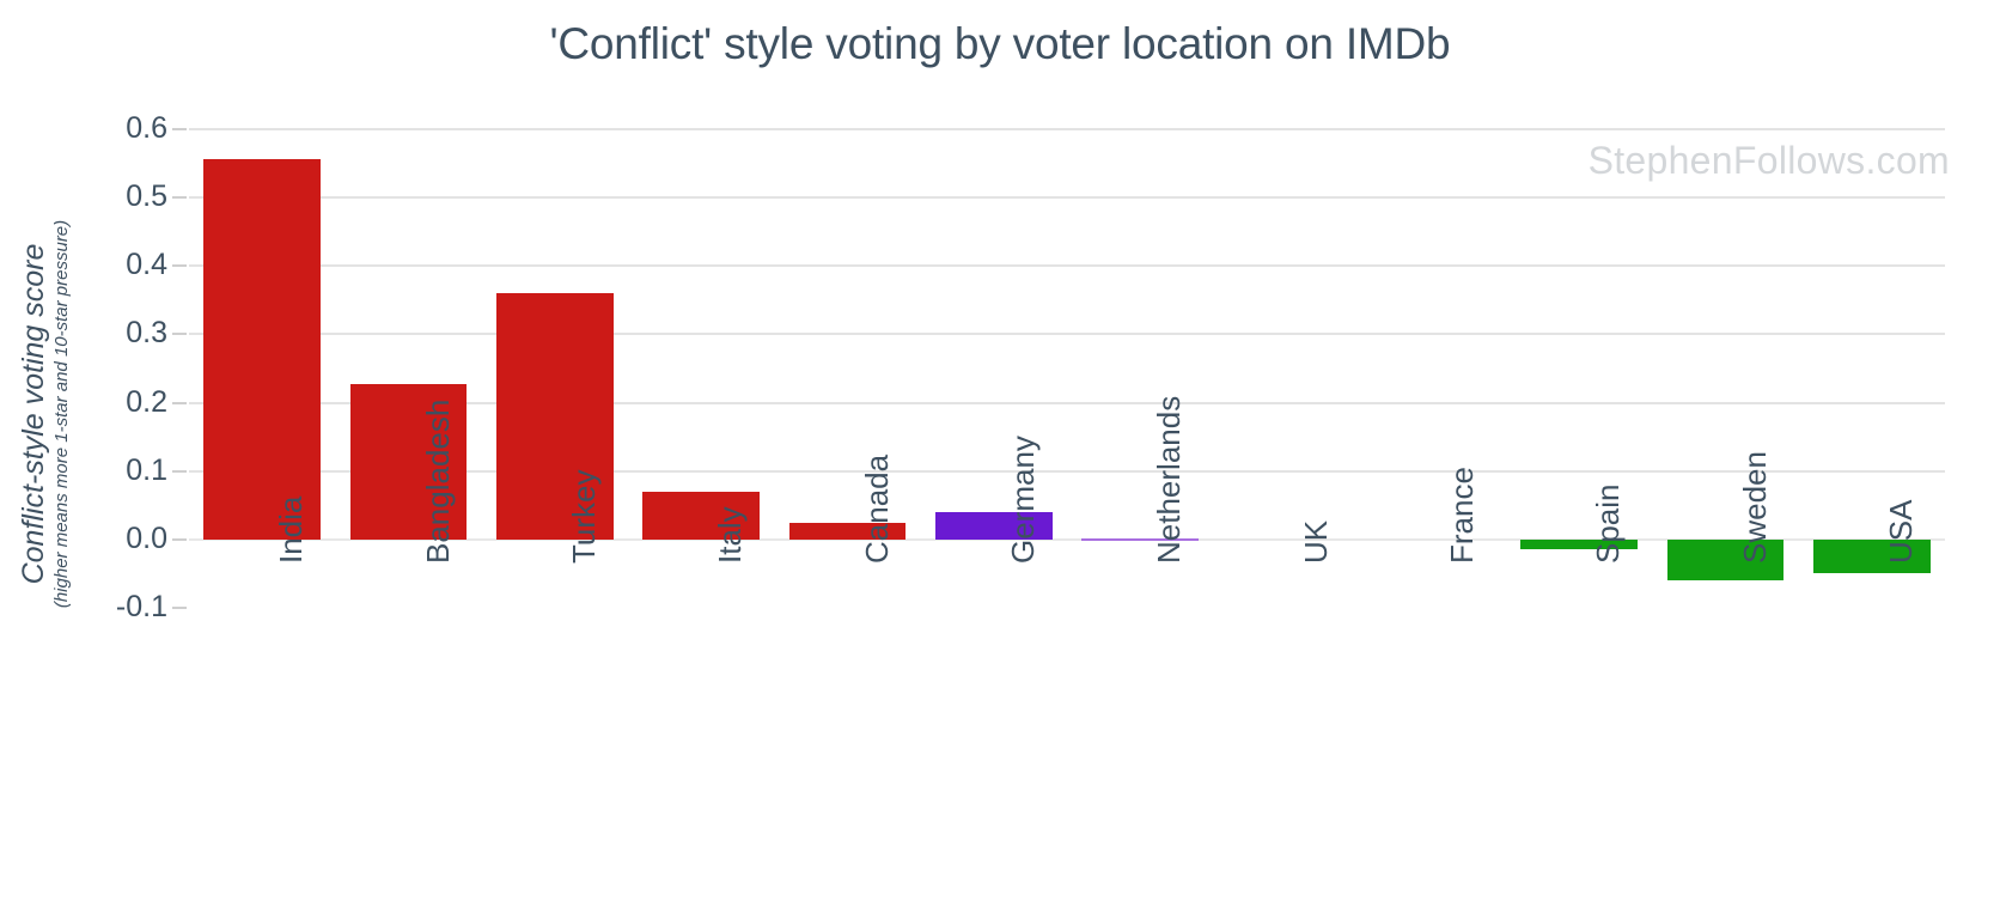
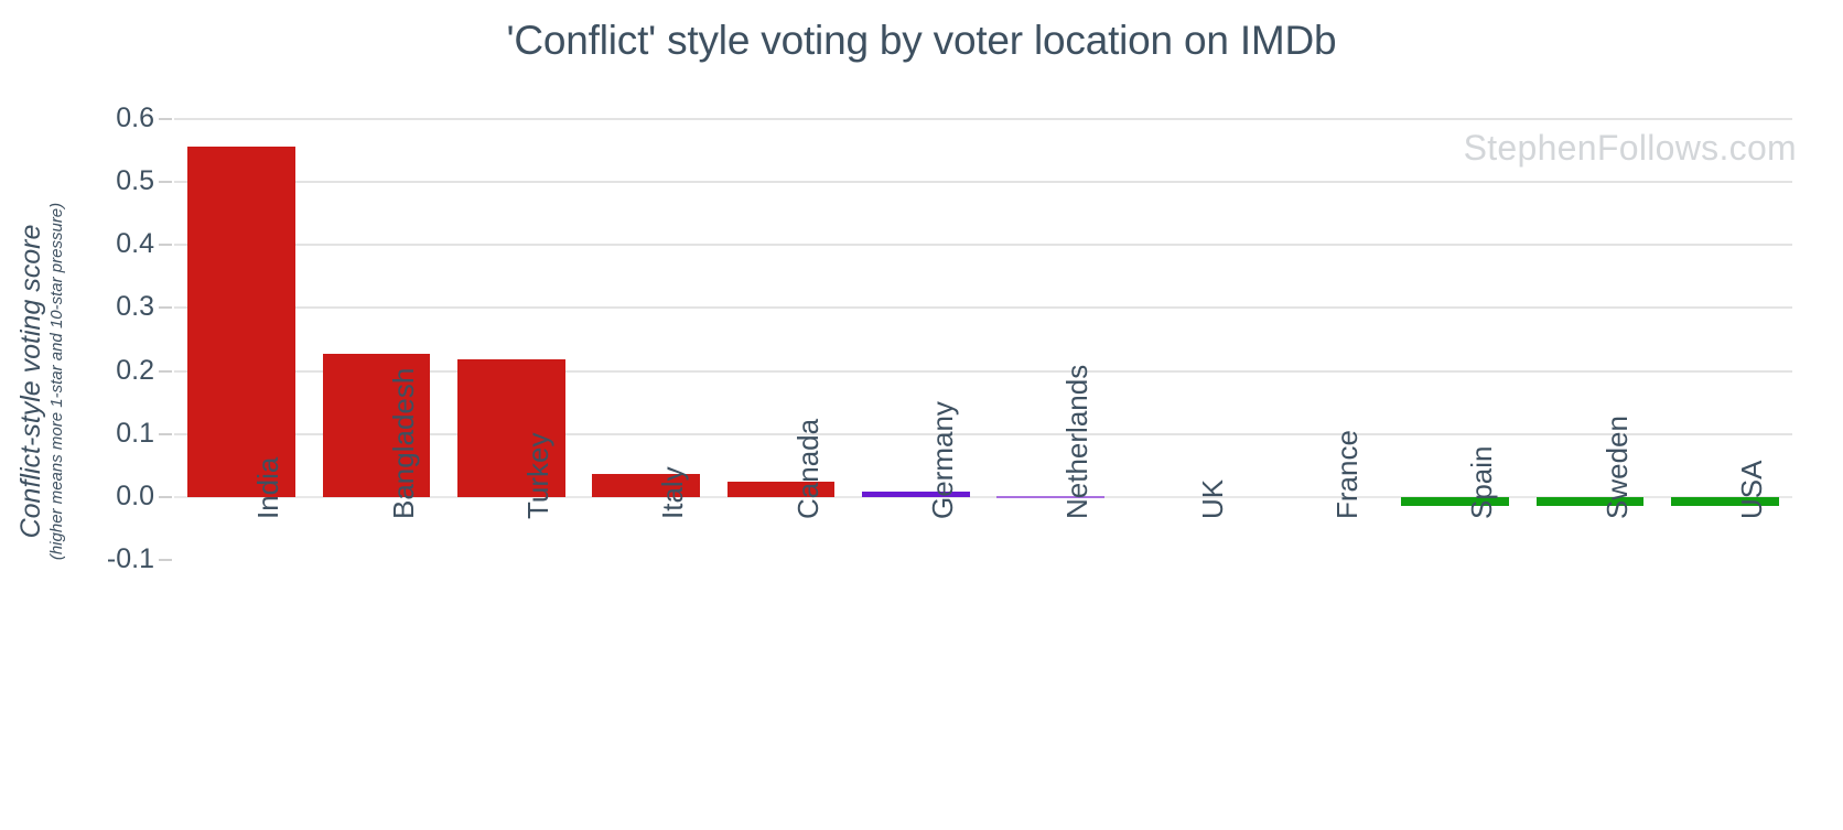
Turkey: 0.36 -> 0.22
Italy: 0.07 -> 0.04
Germany: 0.04 -> 0.01
Sweden: -0.06 -> -0.01
USA: -0.05 -> -0.01
